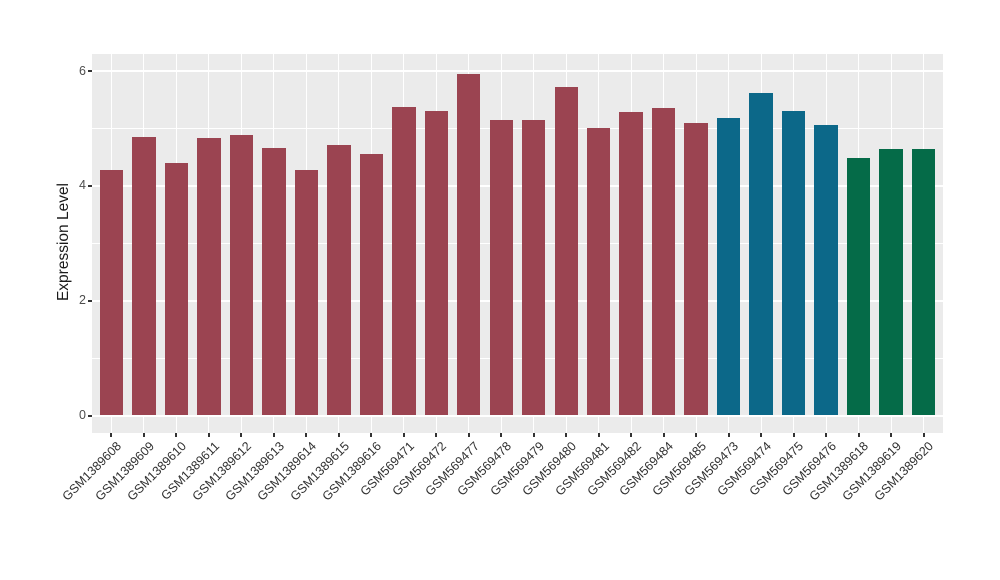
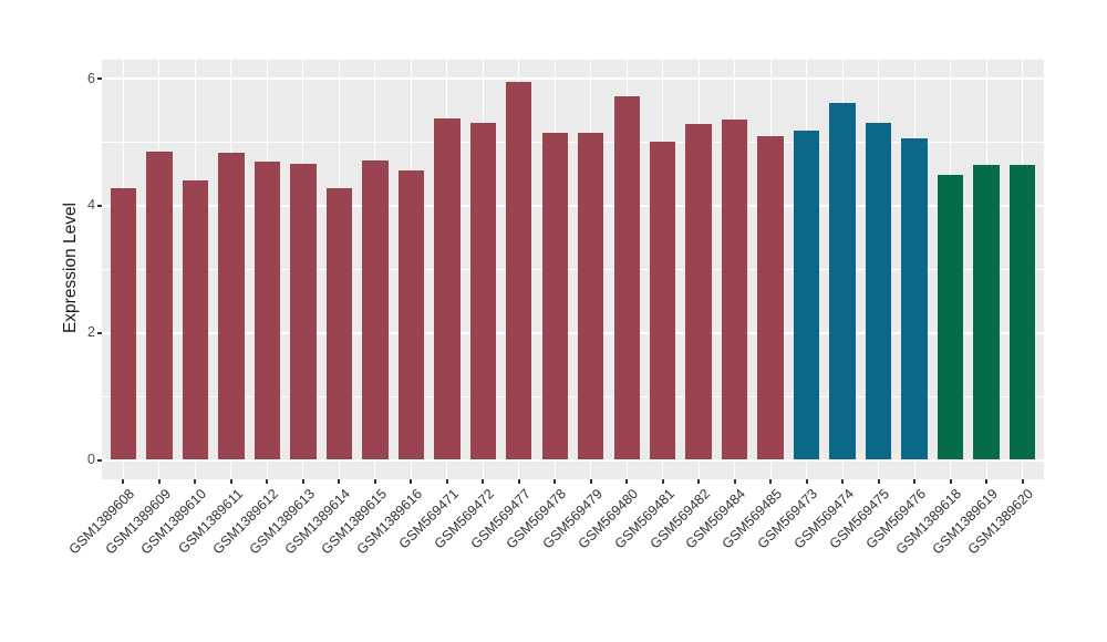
GSM1389612: 4.9 -> 4.7
